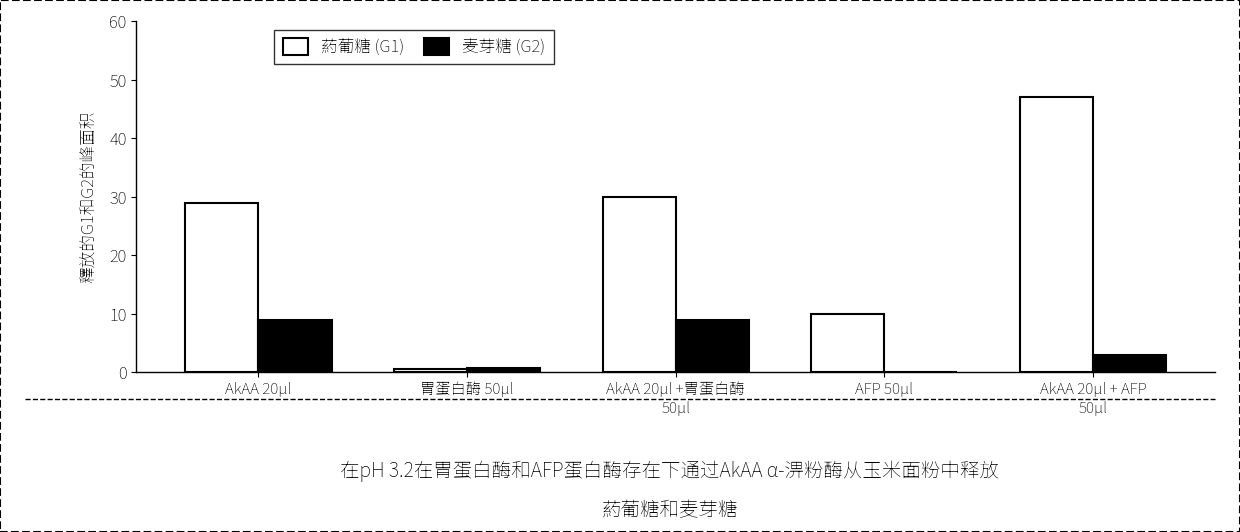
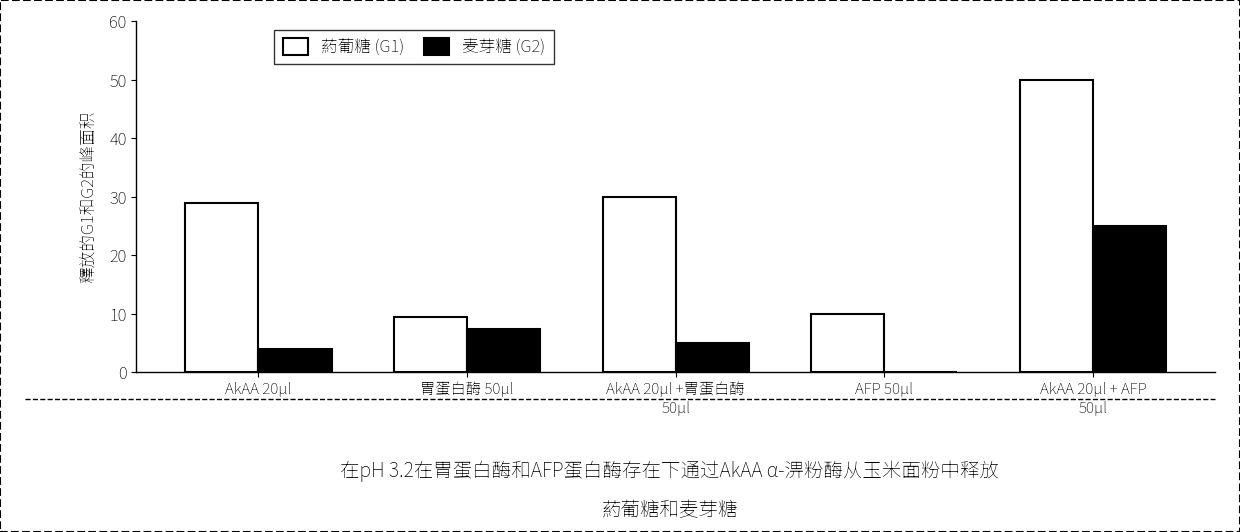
麦芽糖 (G2)/AkAA 20μl: 9.0 -> 4.0
葯葡糖 (G1)/胃蛋白酶 50μl: 0.5 -> 9.4
麦芽糖 (G2)/胃蛋白酶 50μl: 0.8 -> 7.4
麦芽糖 (G2)/AkAA 20μl +胃蛋白酶 50μl: 9.0 -> 5.0
葯葡糖 (G1)/AkAA 20μl + AFP 50μl: 47.0 -> 50.0
麦芽糖 (G2)/AkAA 20μl + AFP 50μl: 3.0 -> 25.0
